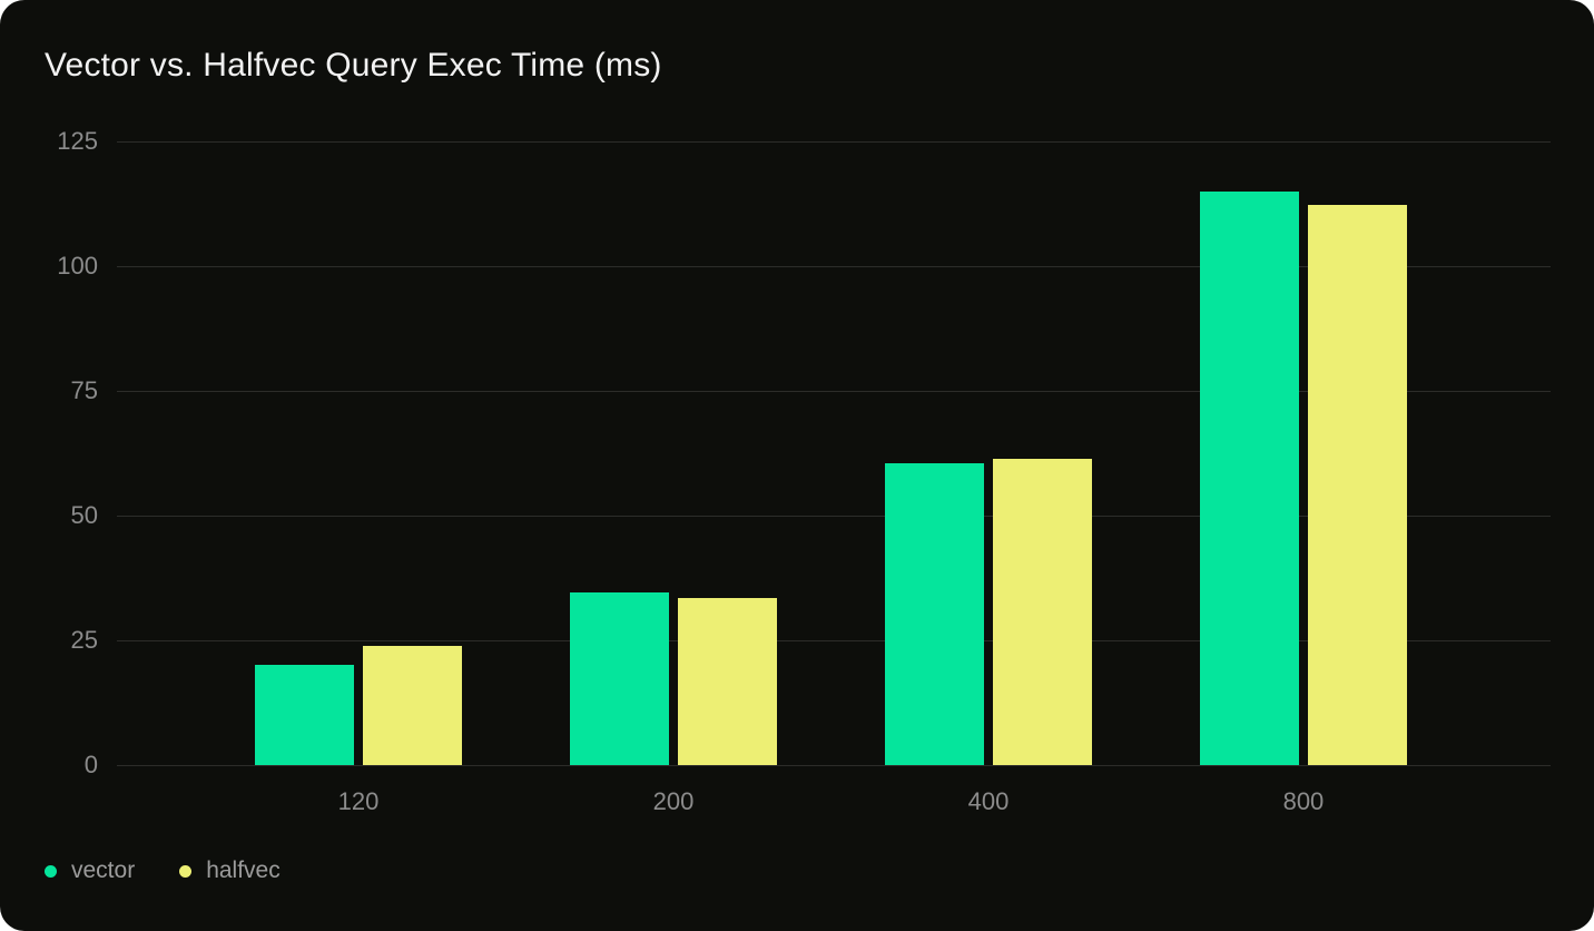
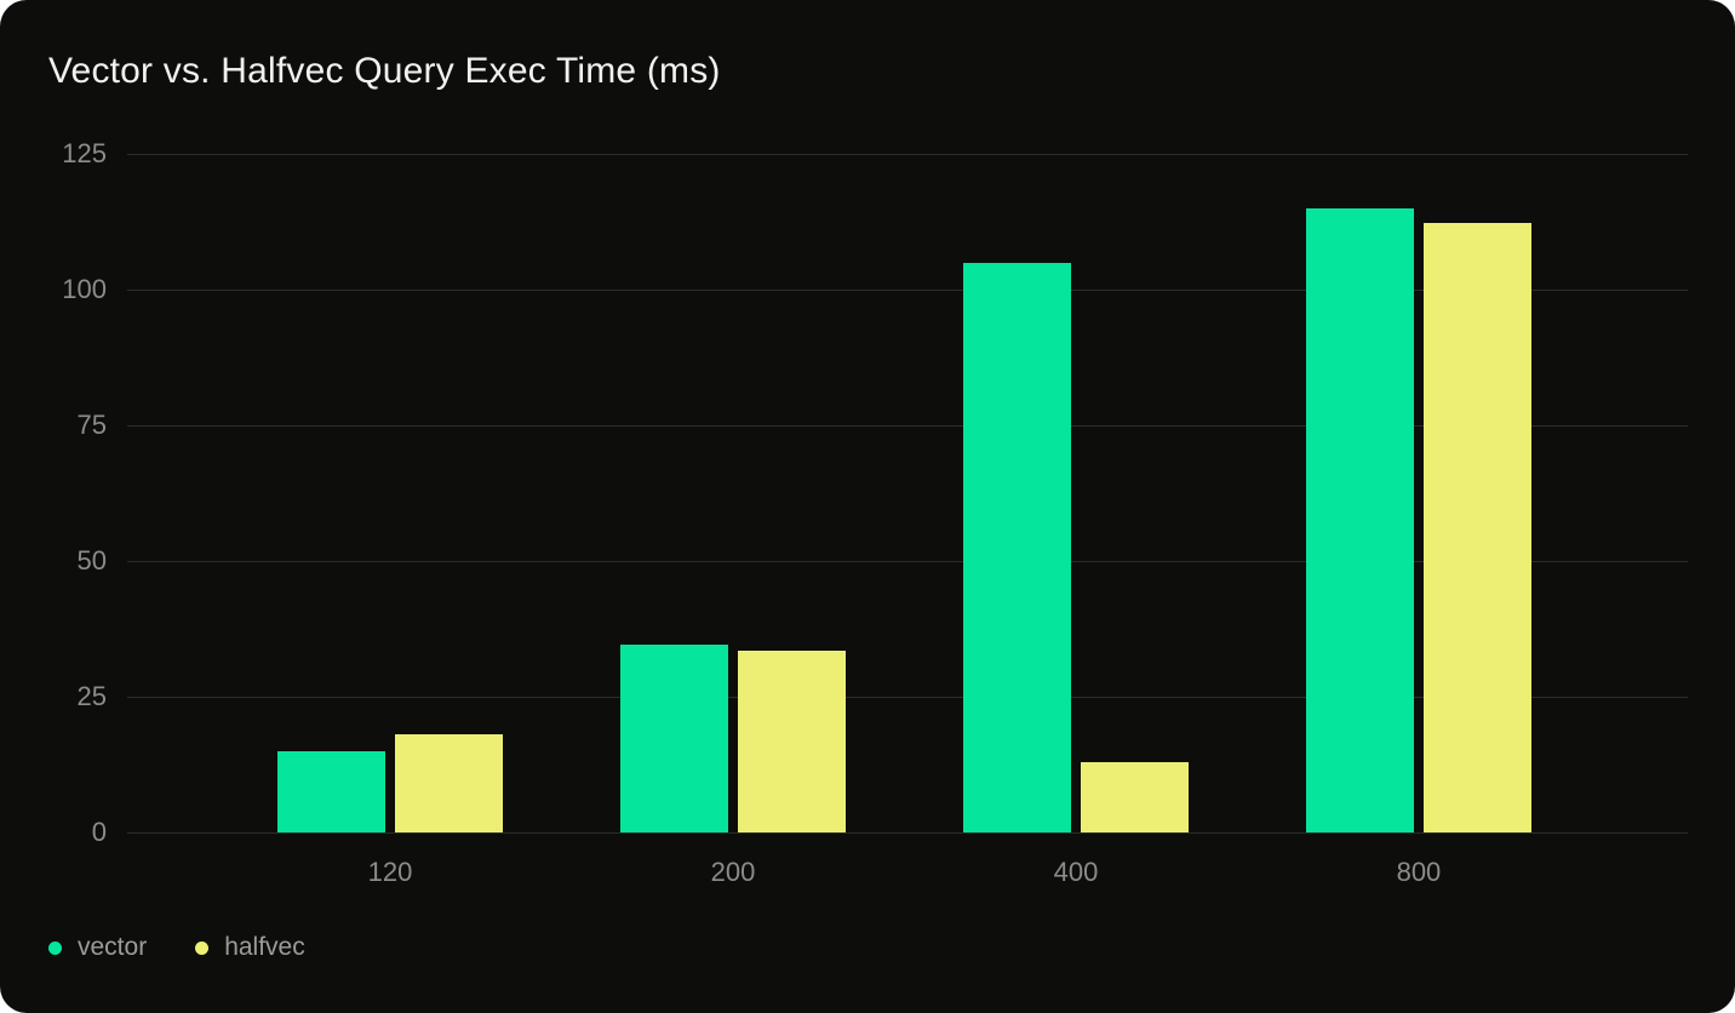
vector/120: 20 -> 15
halfvec/120: 24 -> 18
vector/400: 60 -> 105
halfvec/400: 61 -> 13
